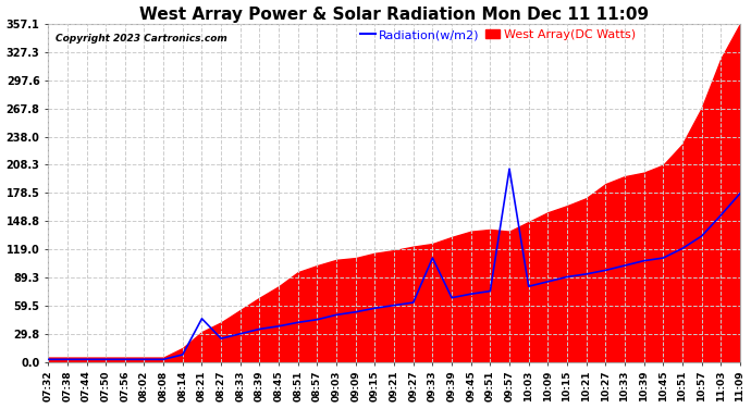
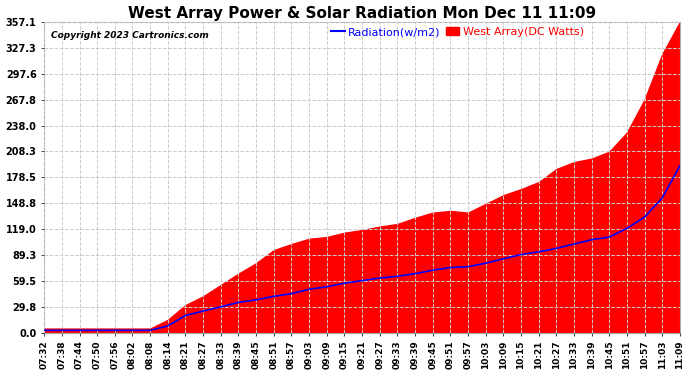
Radiation(w/m2)/08:21: 46 -> 20
Radiation(w/m2)/09:33: 110 -> 65
Radiation(w/m2)/09:57: 204 -> 76
Radiation(w/m2)/11:09: 178 -> 192
